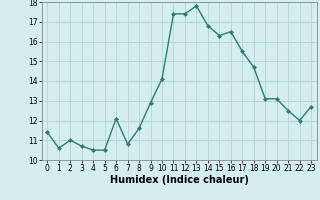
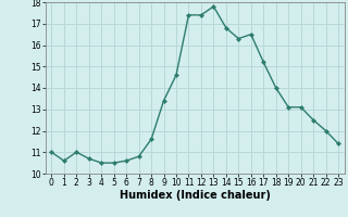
0: 11.4 -> 11.0
6: 12.1 -> 10.6
9: 12.9 -> 13.4
10: 14.1 -> 14.6
17: 15.5 -> 15.2
18: 14.7 -> 14.0
23: 12.7 -> 11.4
